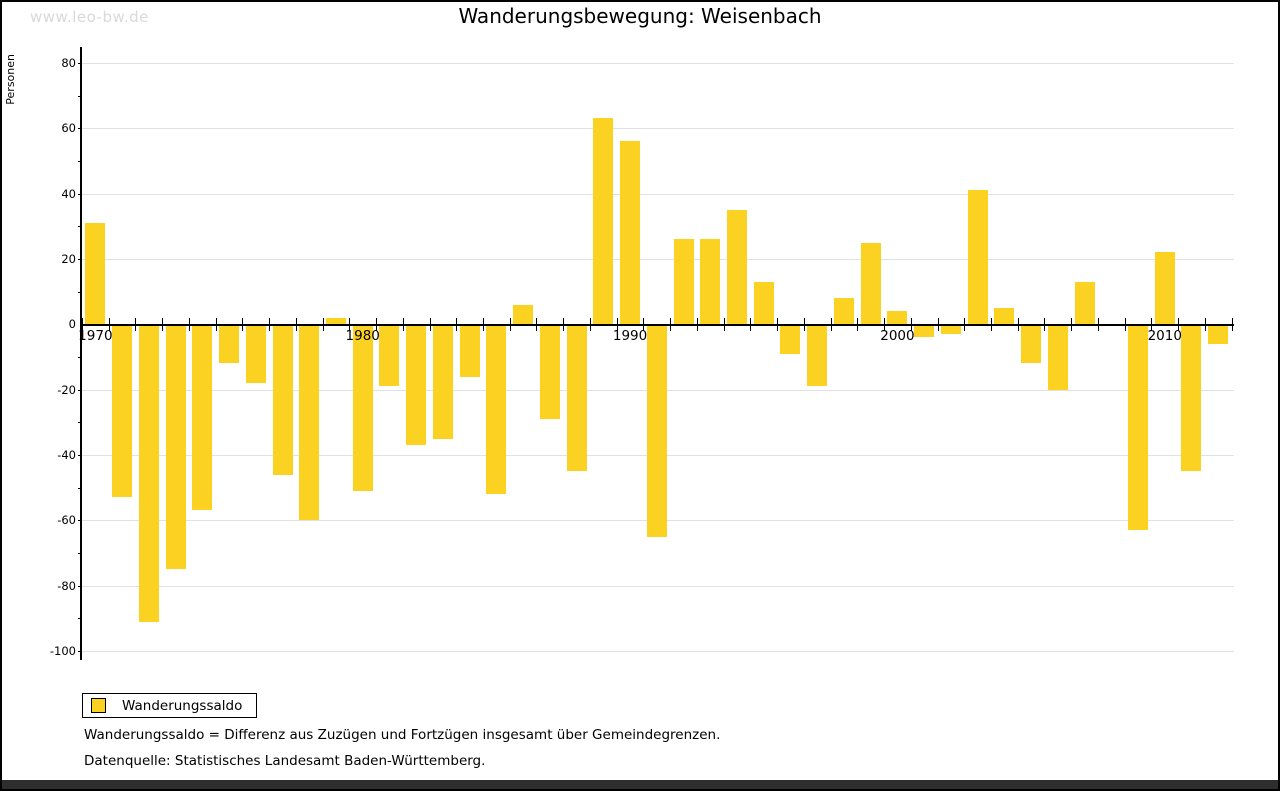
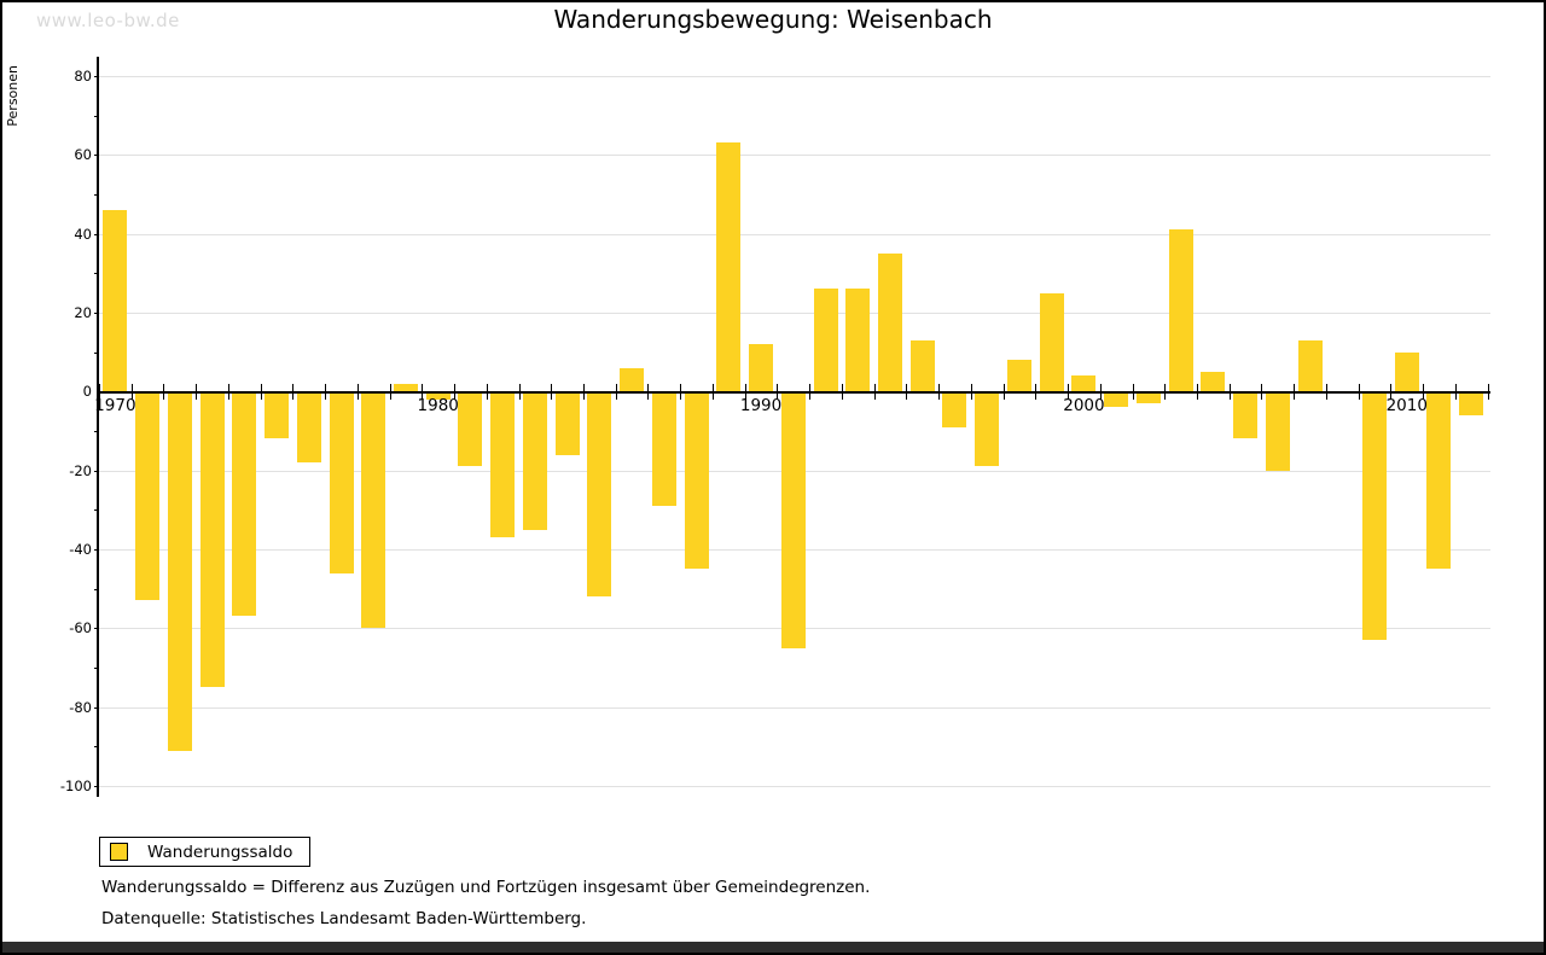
1970: 31 -> 46
1980: -51 -> -2
1990: 56 -> 12
2010: 22 -> 10
